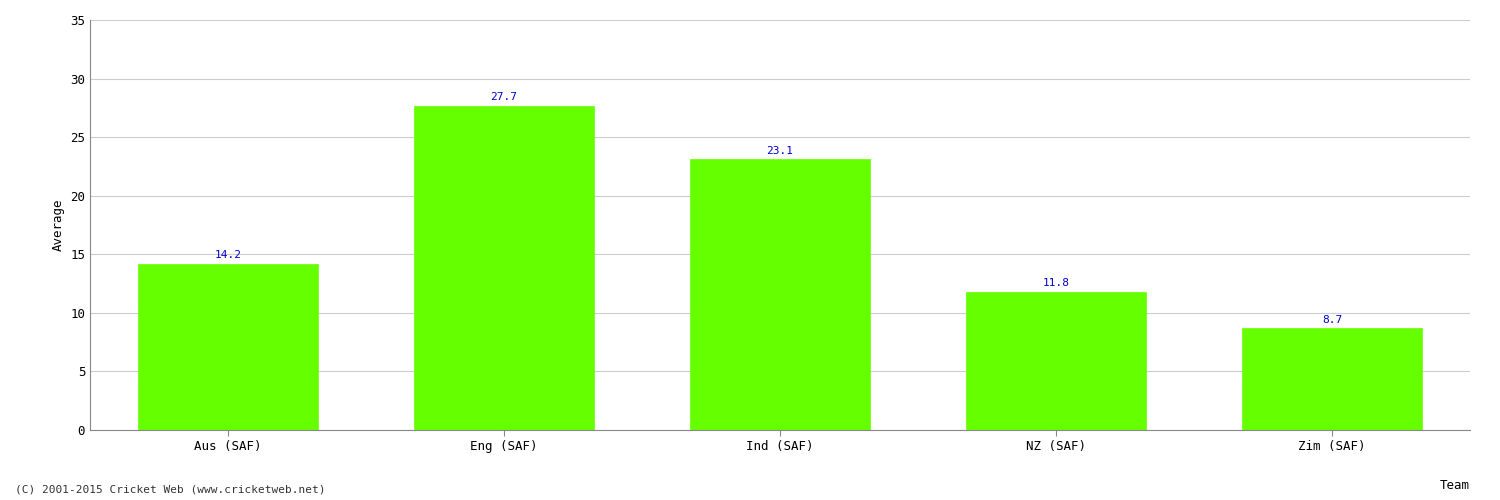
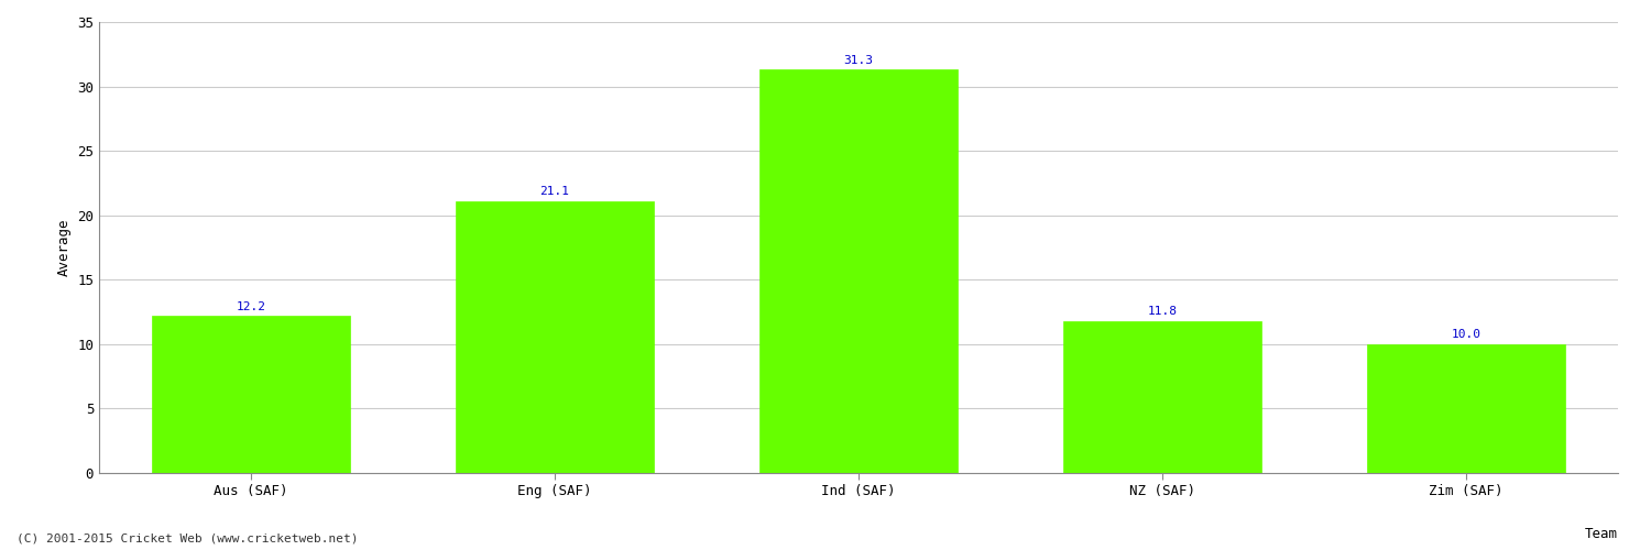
Aus (SAF): 14.2 -> 12.2
Eng (SAF): 27.7 -> 21.1
Ind (SAF): 23.1 -> 31.3
Zim (SAF): 8.7 -> 10.0
